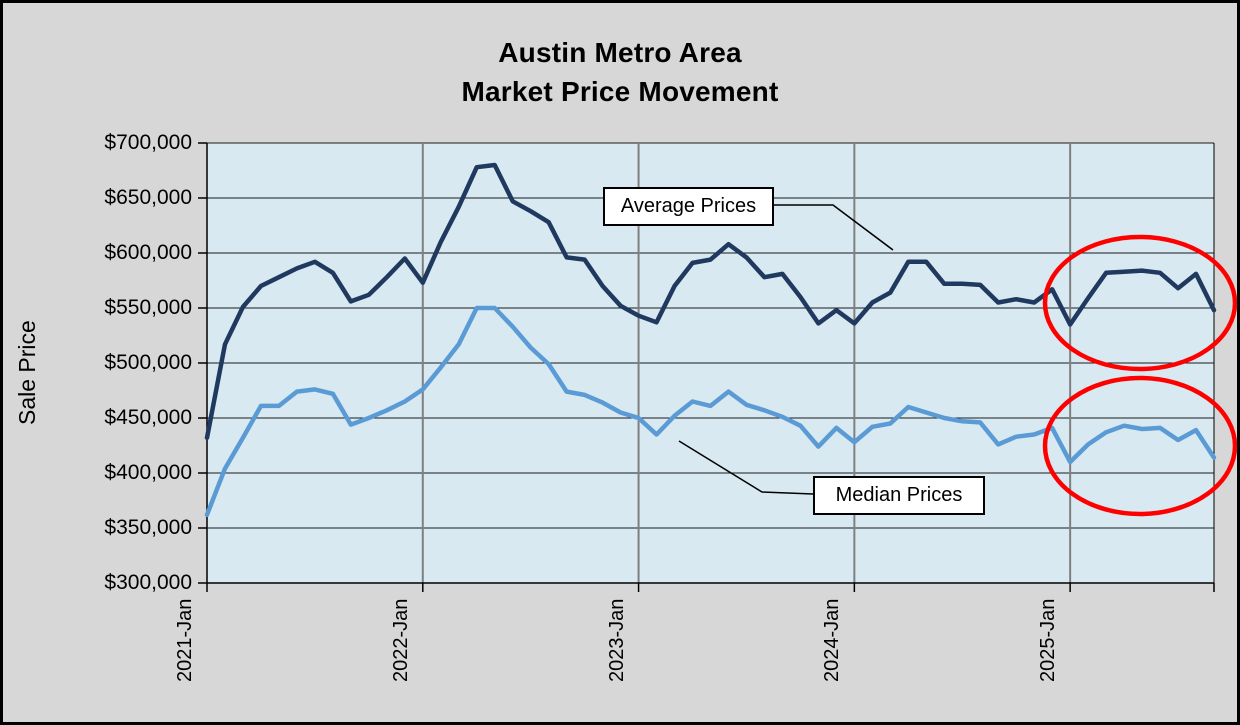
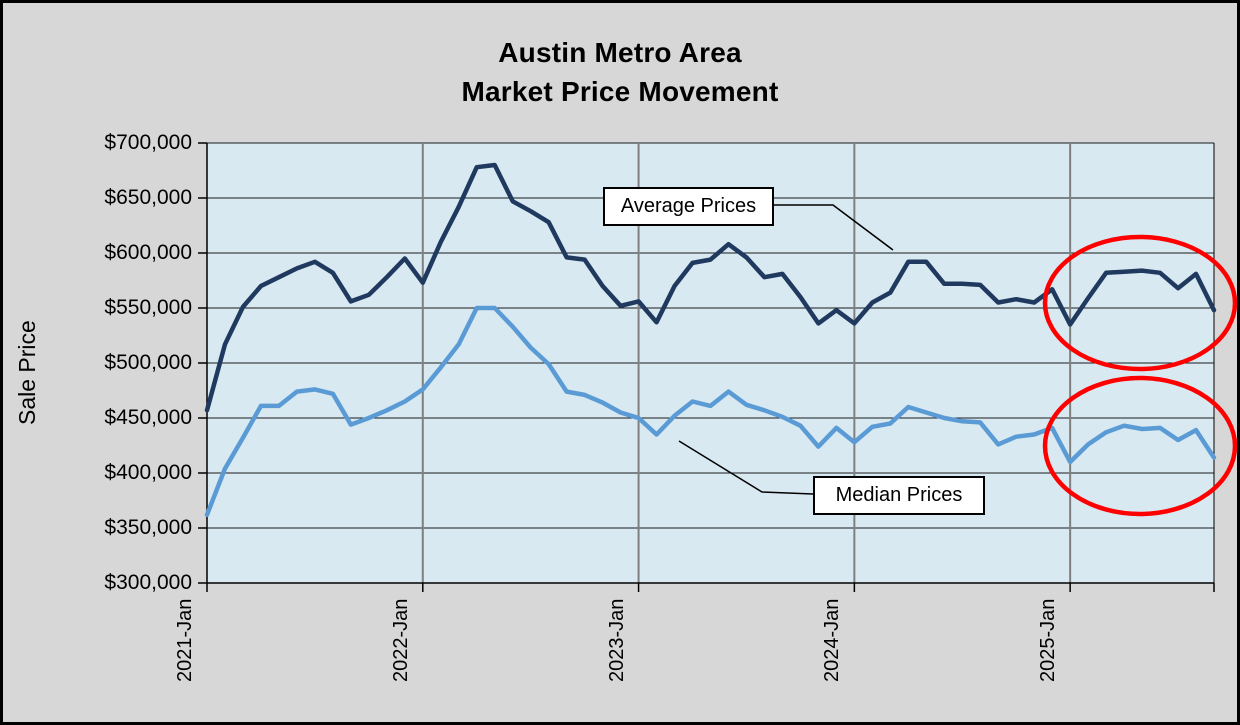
Average Prices/2021-Jan: $432000 -> $457000
Average Prices/2023-Jan: $543000 -> $556000
